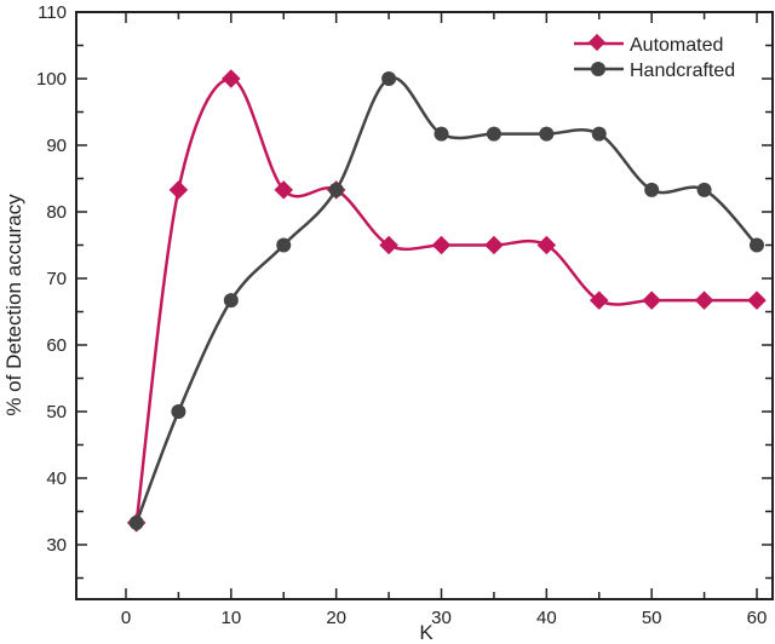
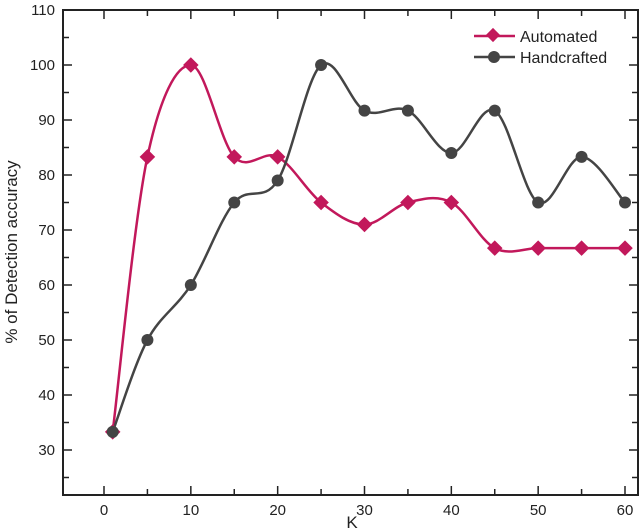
Handcrafted/10: 67 -> 60
Handcrafted/20: 83 -> 79
Automated/30: 75 -> 71
Handcrafted/40: 92 -> 84
Handcrafted/50: 83 -> 75
